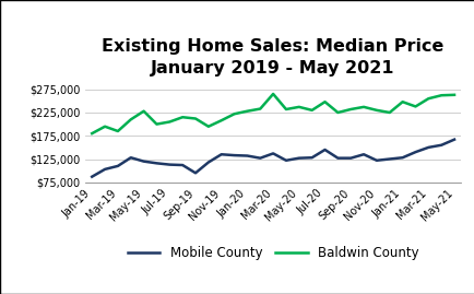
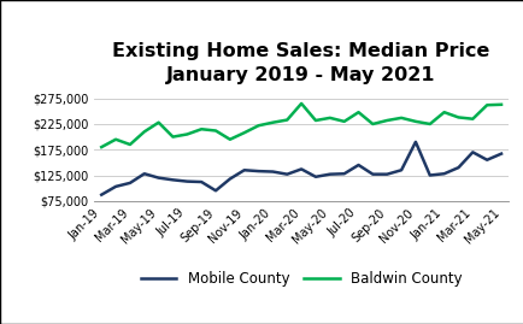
Mobile County/Nov-20: $122,000 -> $190,000
Mobile County/Mar-21: $150,000 -> $170,000
Baldwin County/Mar-21: $255,000 -> $235,000
